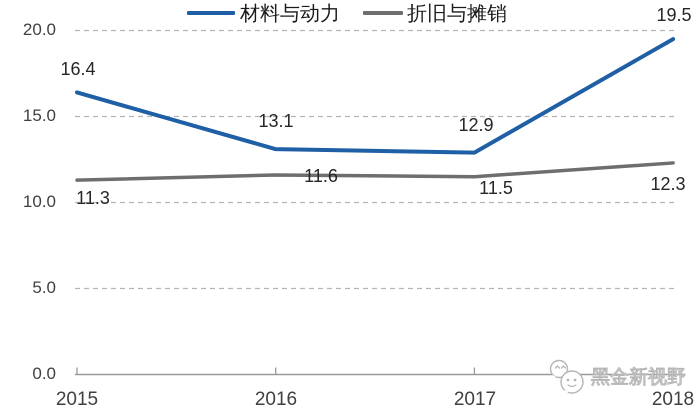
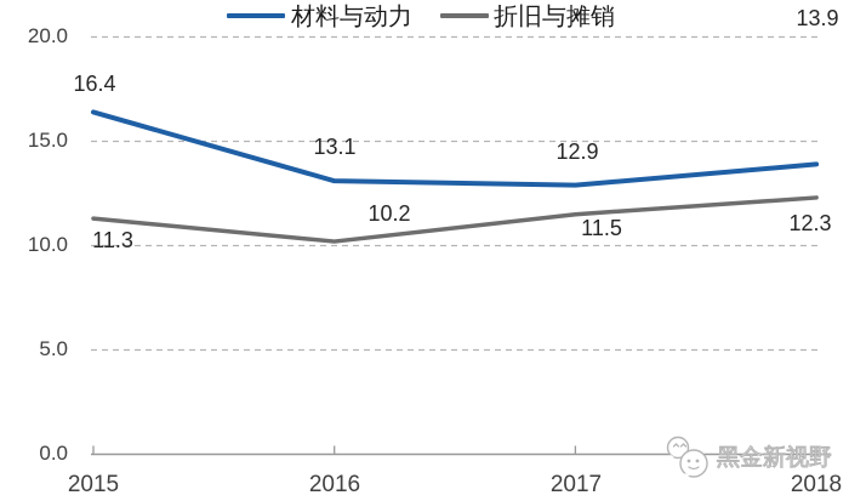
折旧与摊销/2016: 11.6 -> 10.2
材料与动力/2018: 19.5 -> 13.9
